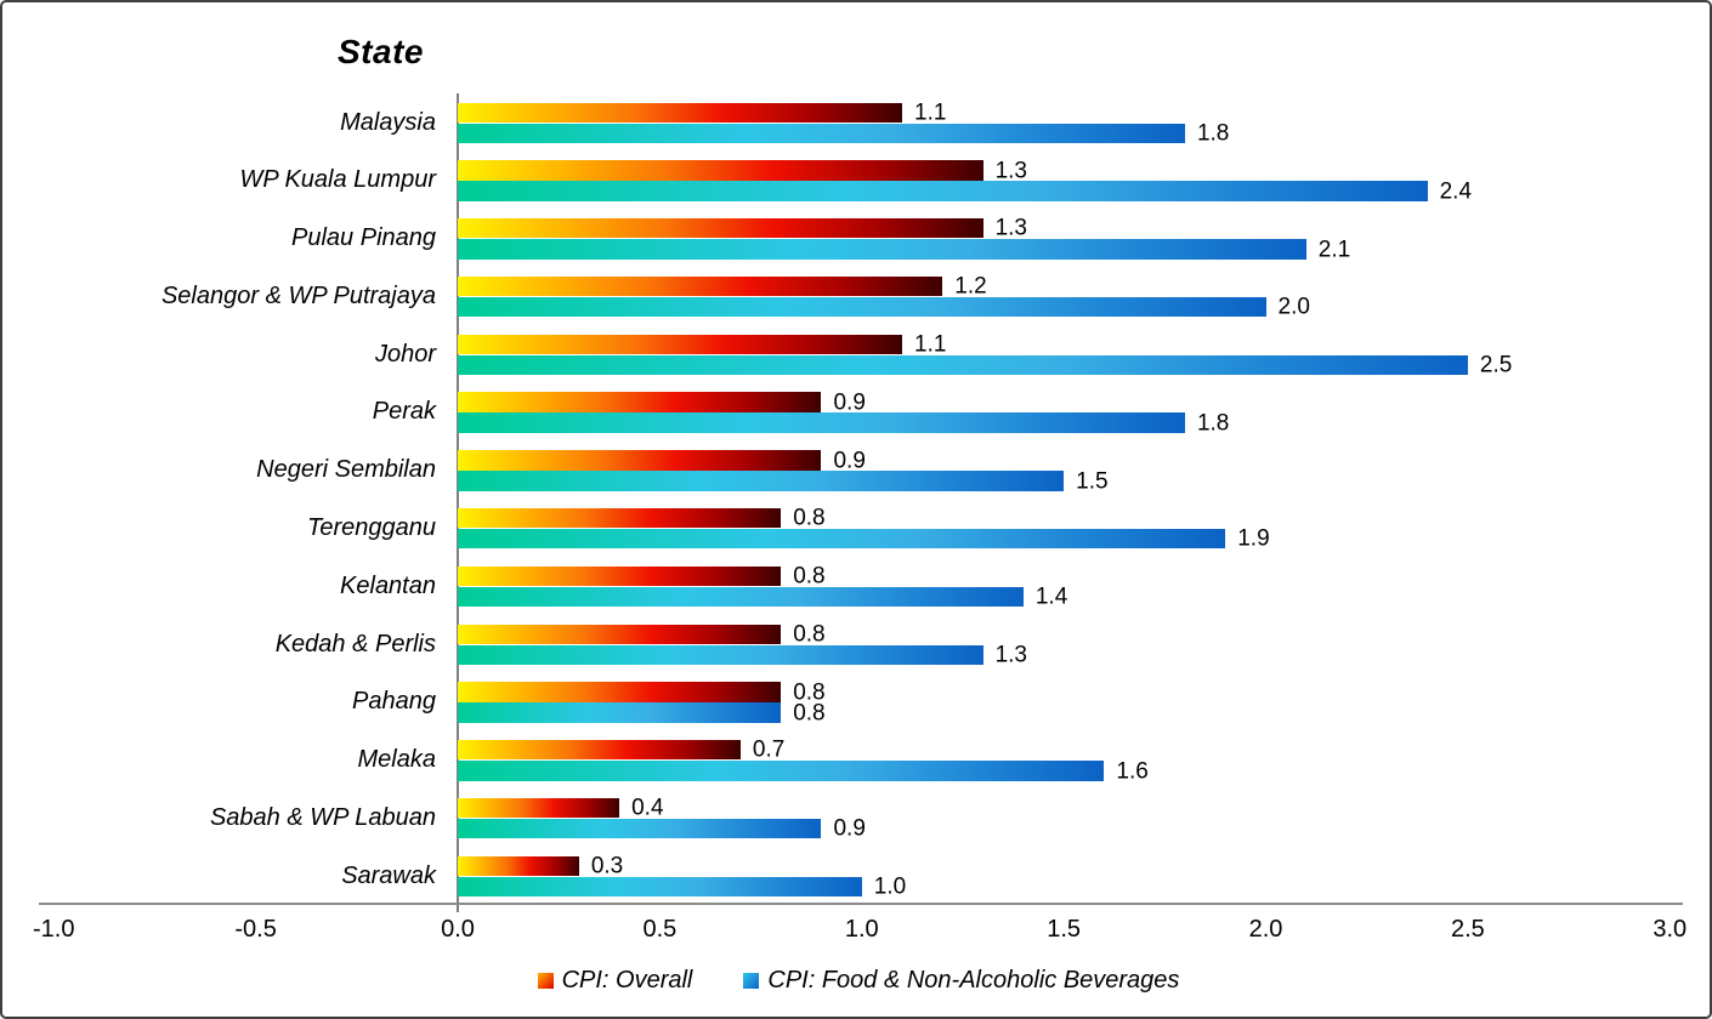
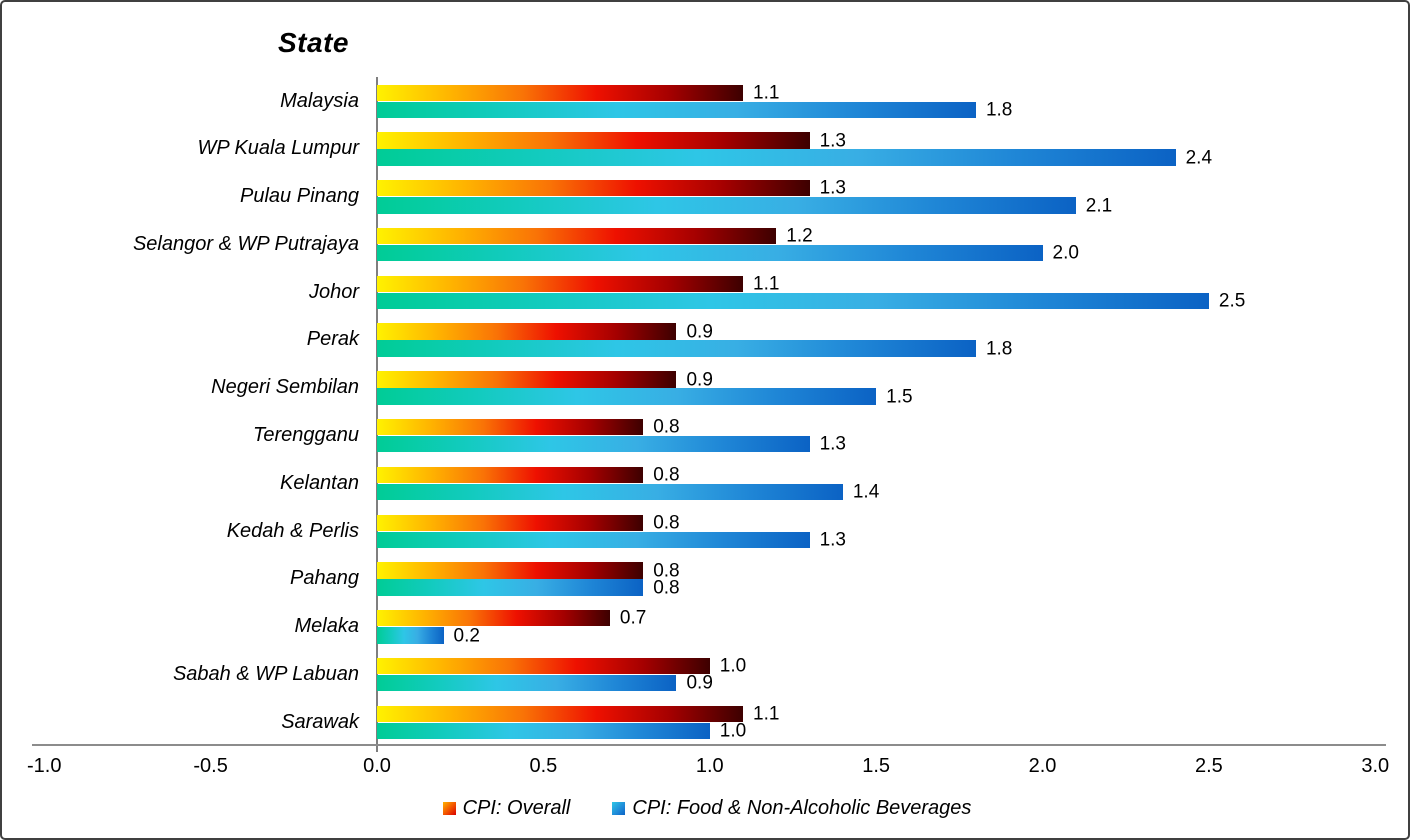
CPI: Food & Non-Alcoholic Beverages/Terengganu: 1.9 -> 1.3
CPI: Food & Non-Alcoholic Beverages/Melaka: 1.6 -> 0.2
CPI: Overall/Sabah & WP Labuan: 0.4 -> 1.0
CPI: Overall/Sarawak: 0.3 -> 1.1
